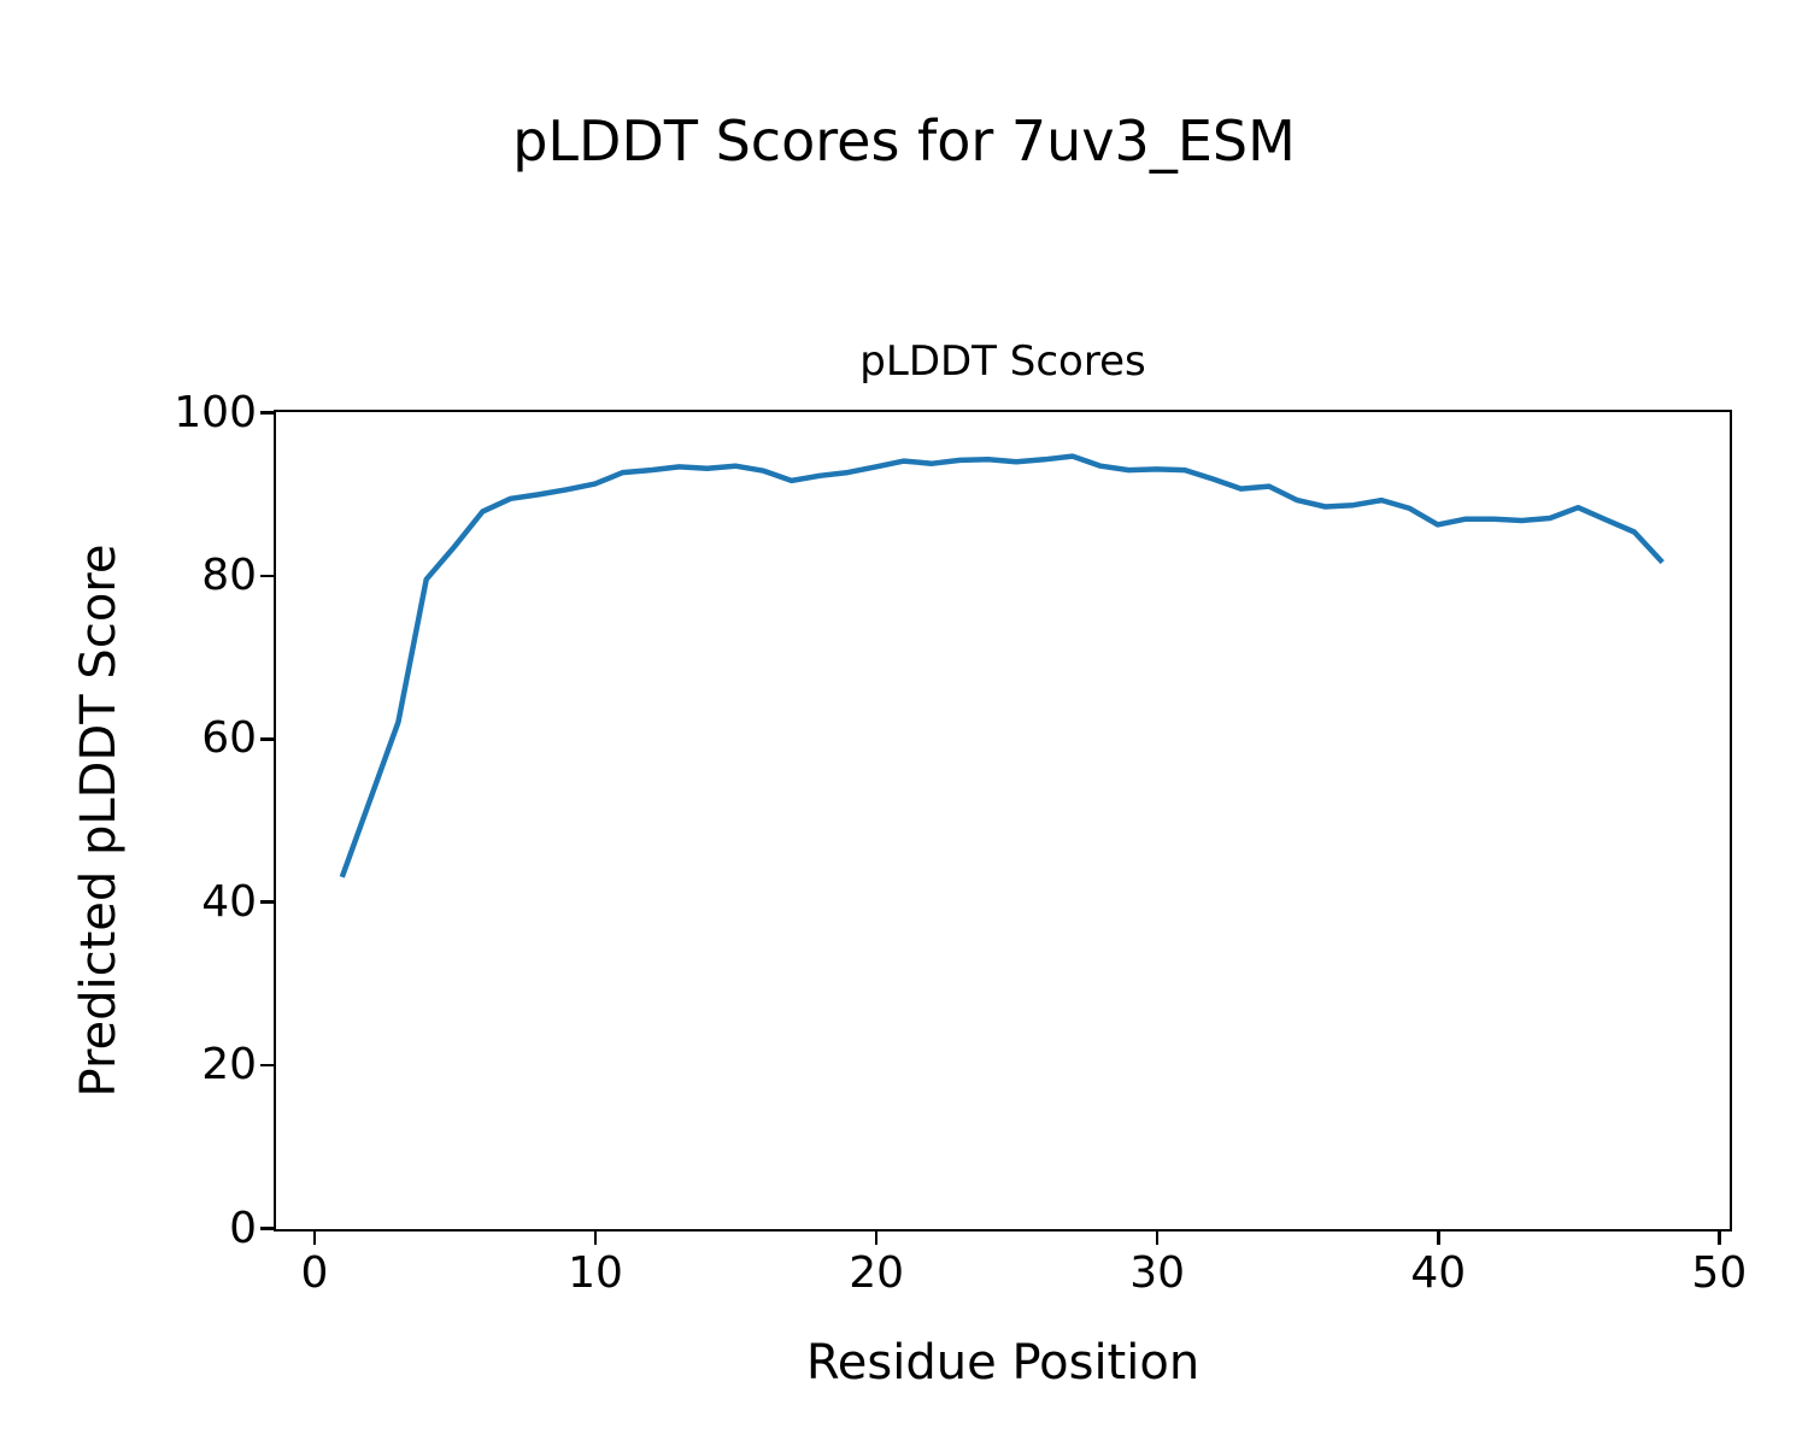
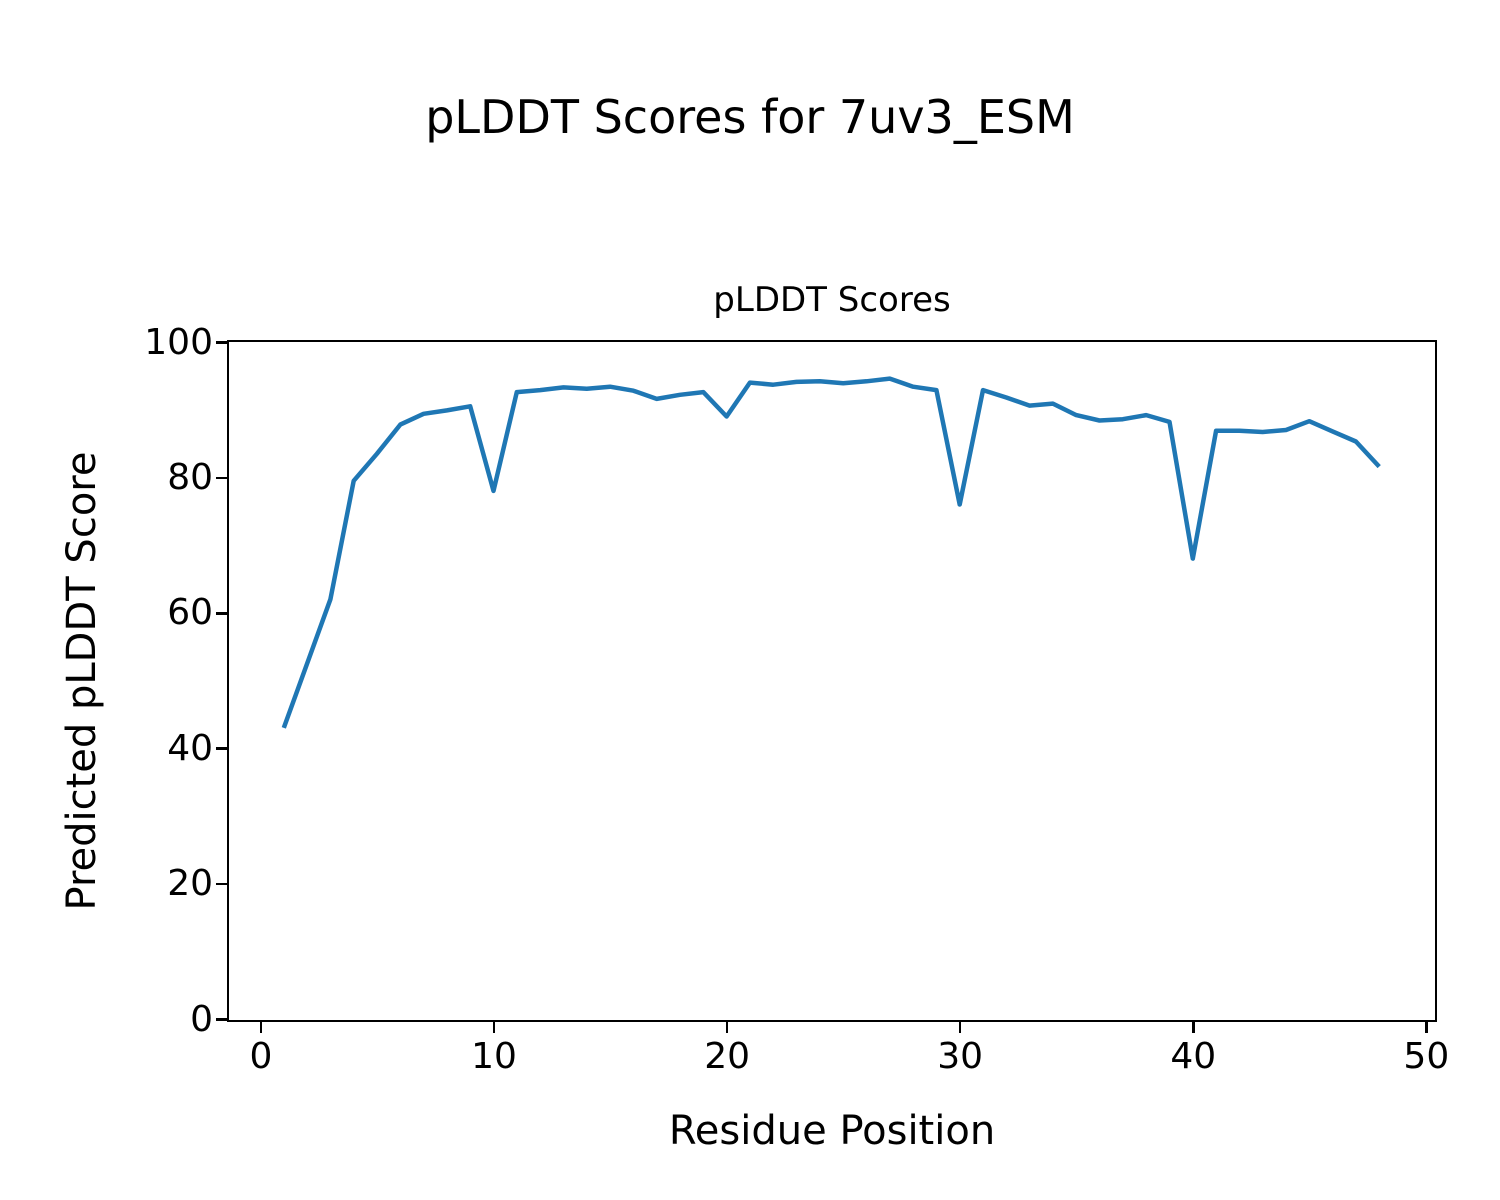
10: 91 -> 78
20: 93 -> 89
30: 93 -> 76
40: 86 -> 68
